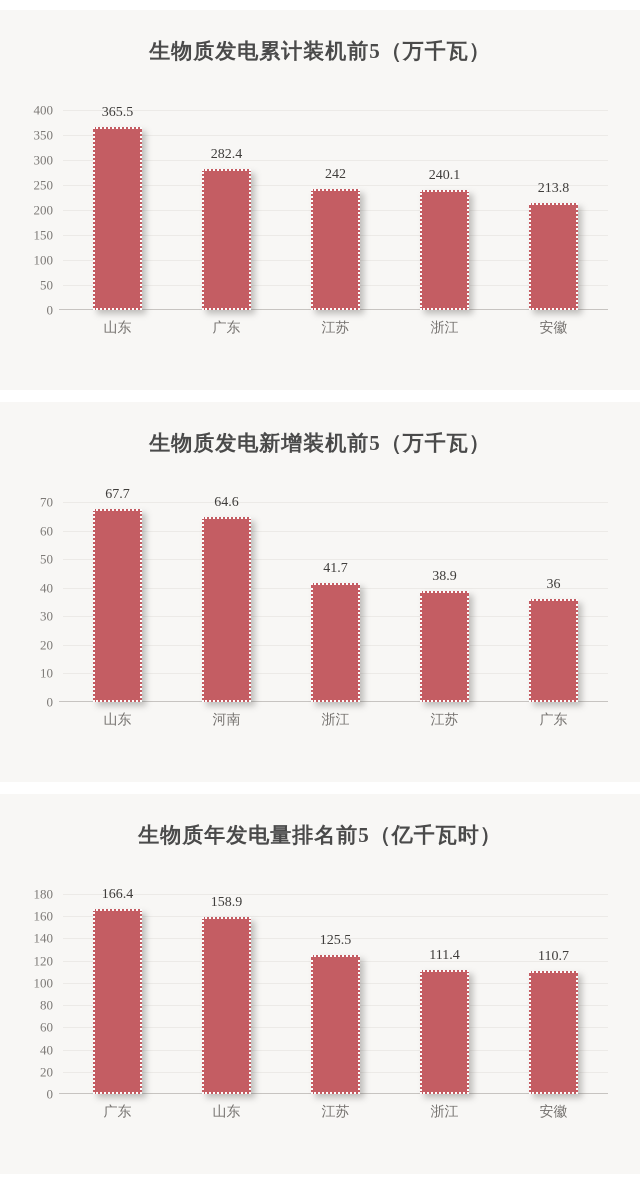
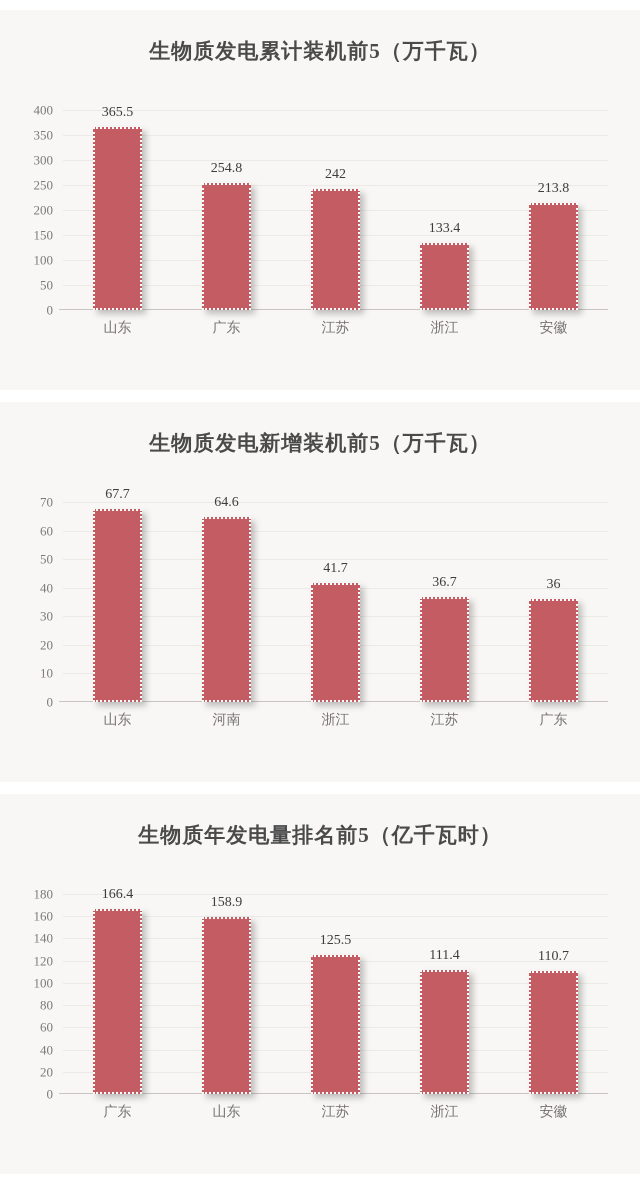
生物质发电累计装机前5（万千瓦）/广东: 282.4 -> 254.8
生物质发电累计装机前5（万千瓦）/浙江: 240.1 -> 133.4
生物质发电新增装机前5（万千瓦）/江苏: 38.9 -> 36.7
